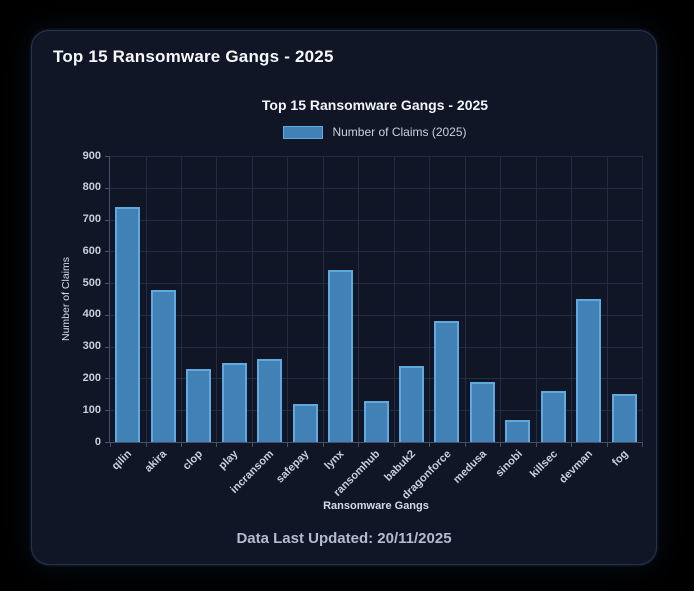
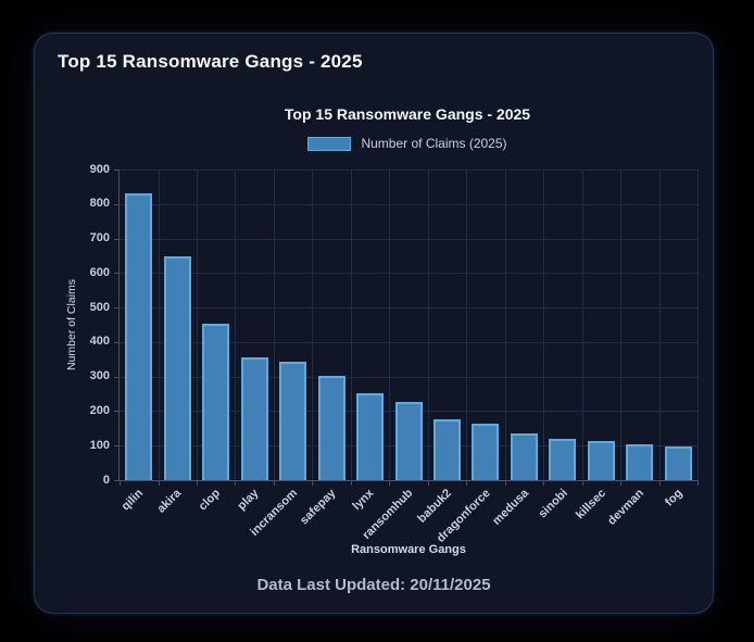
qilin: 740 -> 830
akira: 480 -> 650
clop: 230 -> 450
play: 250 -> 360
incransom: 260 -> 340
safepay: 120 -> 300
lynx: 540 -> 250
ransomhub: 130 -> 230
babuk2: 240 -> 180
dragonforce: 380 -> 160
medusa: 190 -> 140
sinobi: 70 -> 120
killsec: 160 -> 110
devman: 450 -> 100
fog: 150 -> 100
